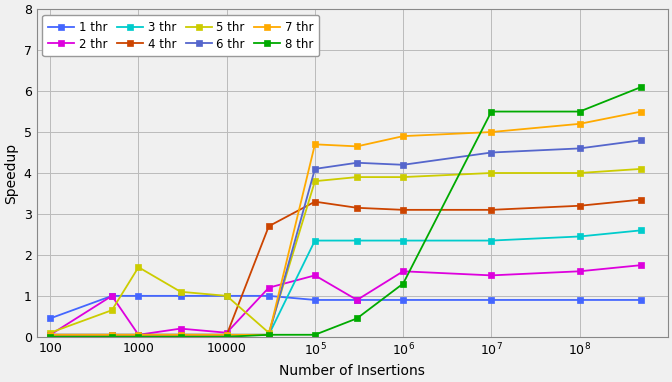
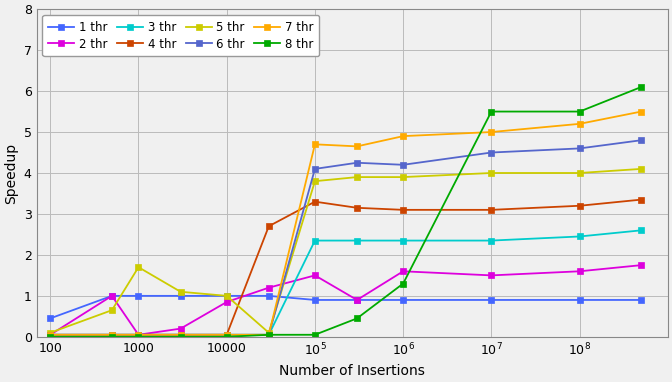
2 thr/10000: 0.10 -> 0.85
